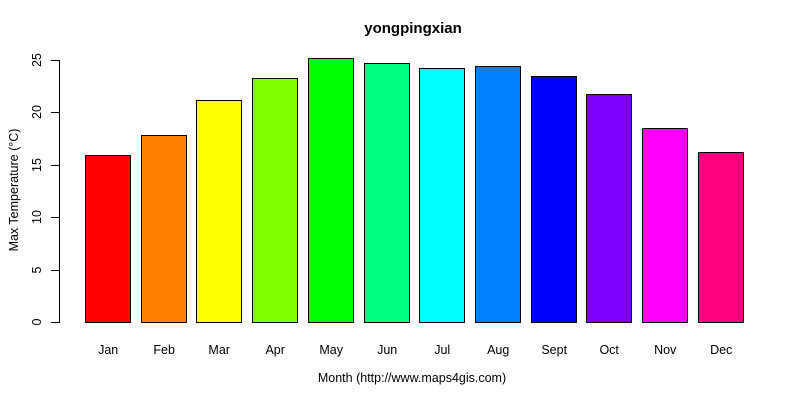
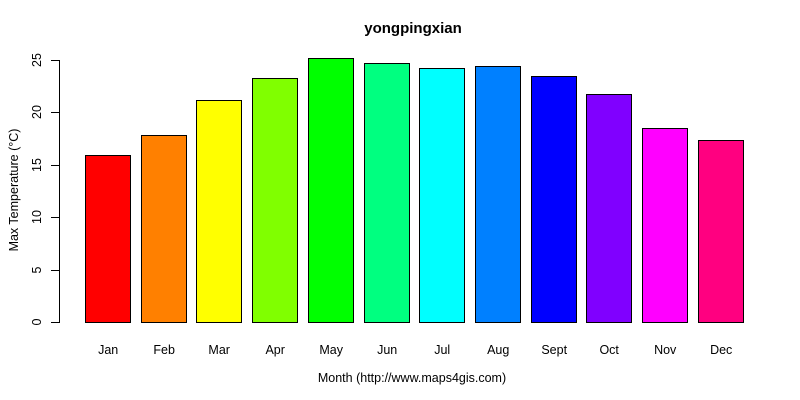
Dec: 16.2 -> 17.3
